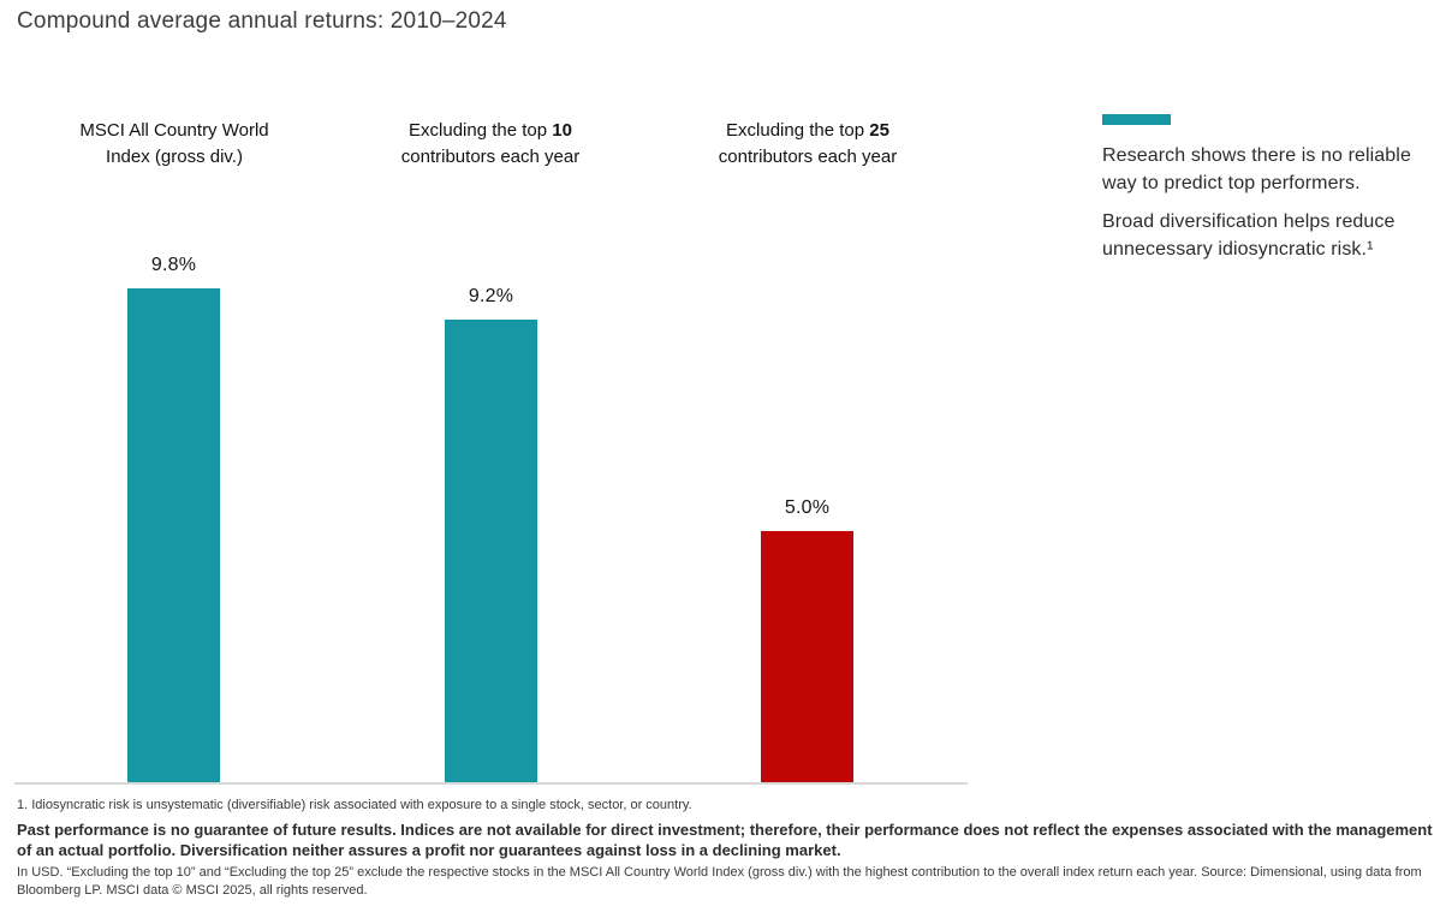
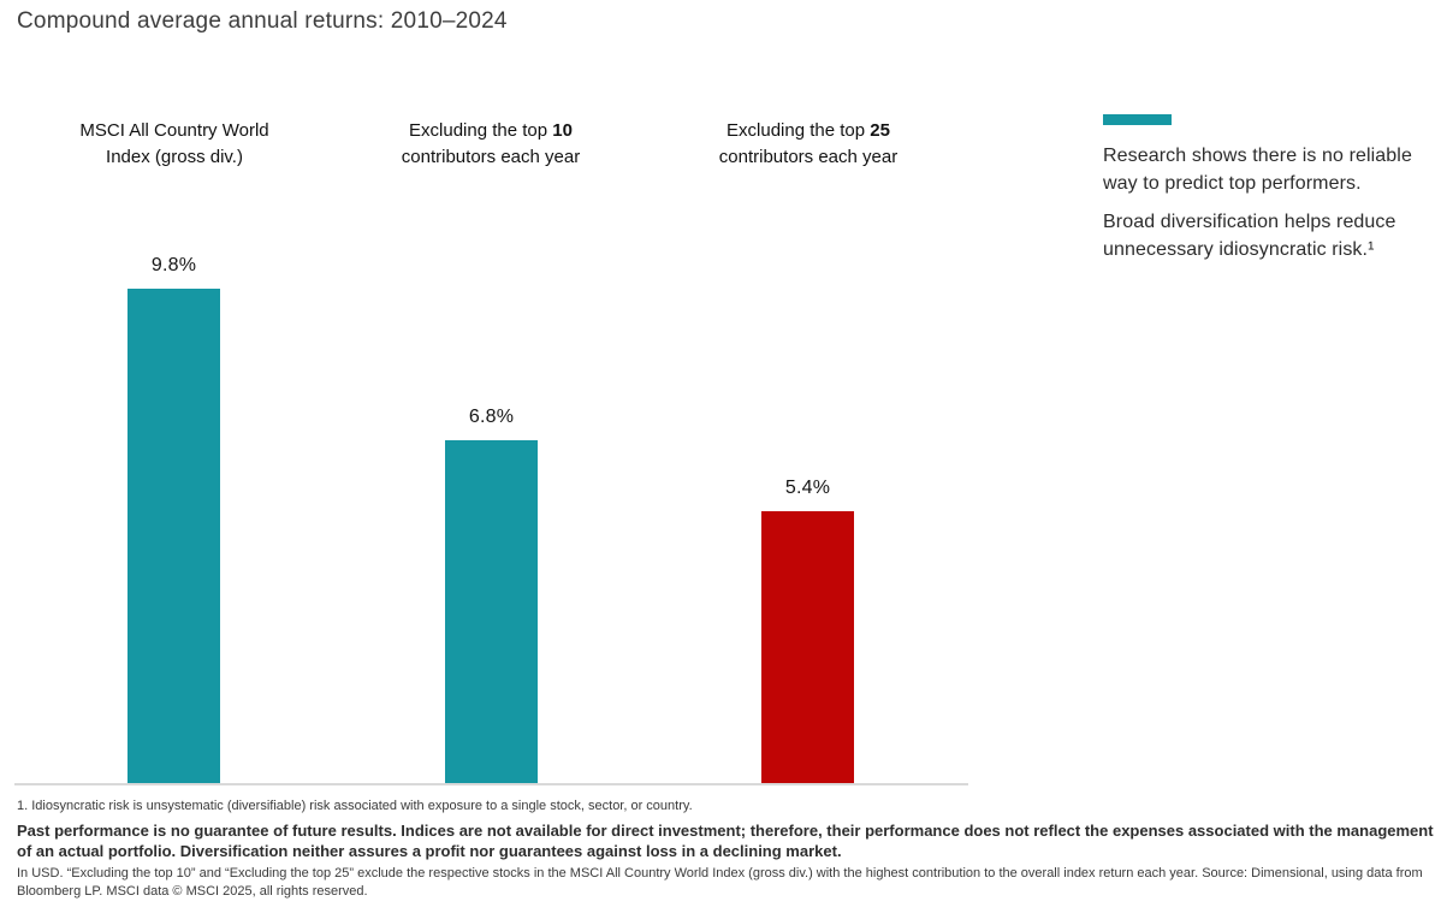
Excluding the top 10 contributors each year: 9.2% -> 6.8%
Excluding the top 25 contributors each year: 5.0% -> 5.4%
